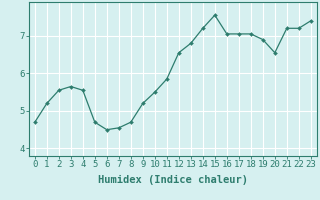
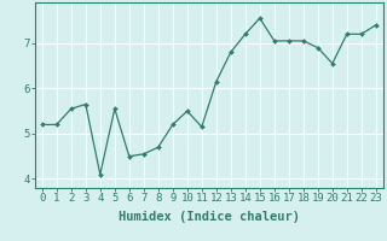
0: 4.70 -> 5.20
4: 5.55 -> 4.10
5: 4.70 -> 5.55
11: 5.85 -> 5.15
12: 6.55 -> 6.15
